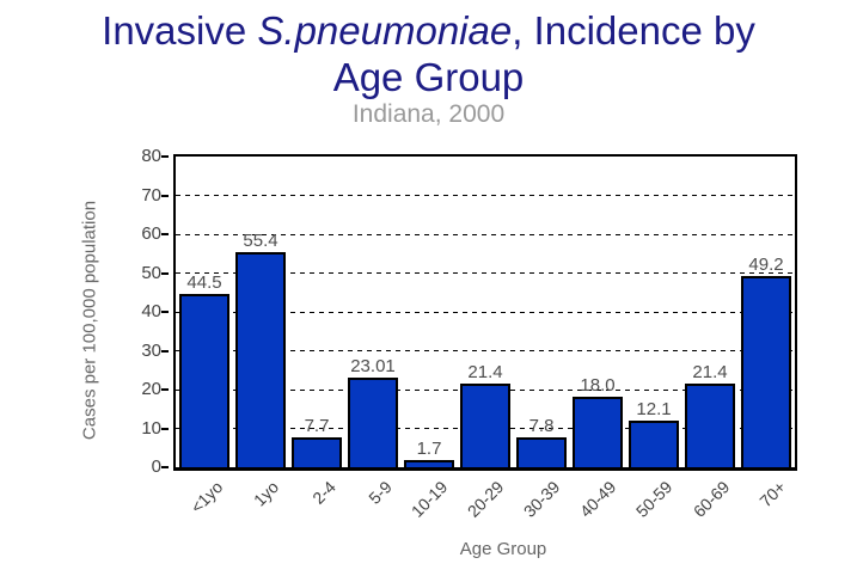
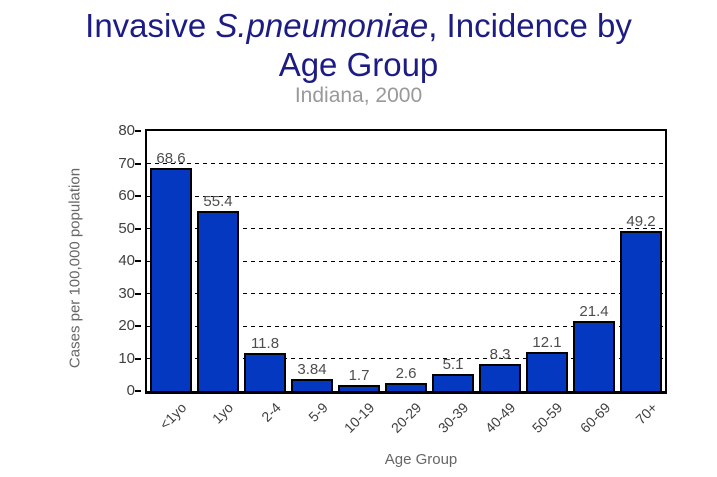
<1yo: 44.5 -> 68.6
2-4: 7.7 -> 11.8
5-9: 23.01 -> 3.84
20-29: 21.4 -> 2.6
30-39: 7.8 -> 5.1
40-49: 18.0 -> 8.3
